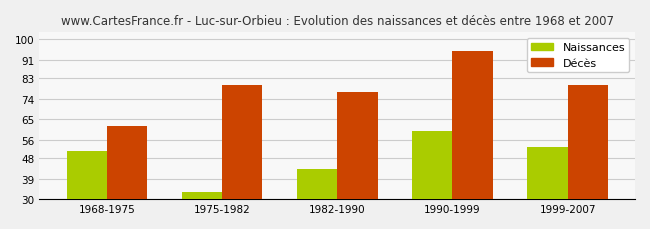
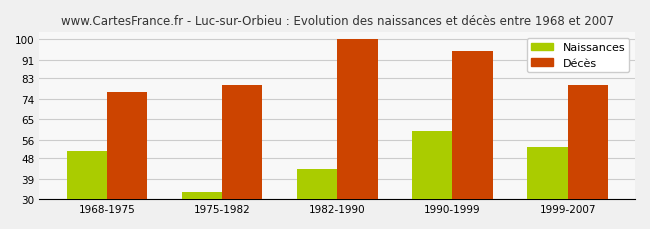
Décès/1968-1975: 62 -> 77
Décès/1982-1990: 77 -> 100
